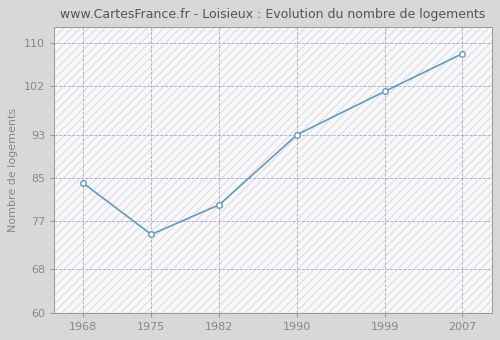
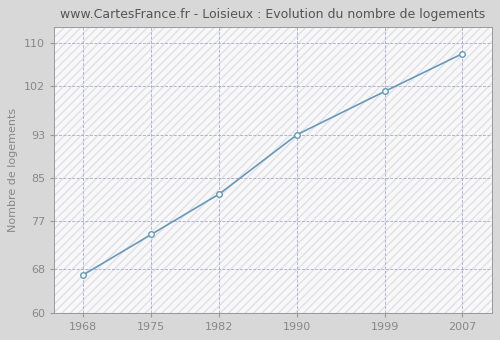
1968: 84.0 -> 67.0
1982: 80.0 -> 82.0
